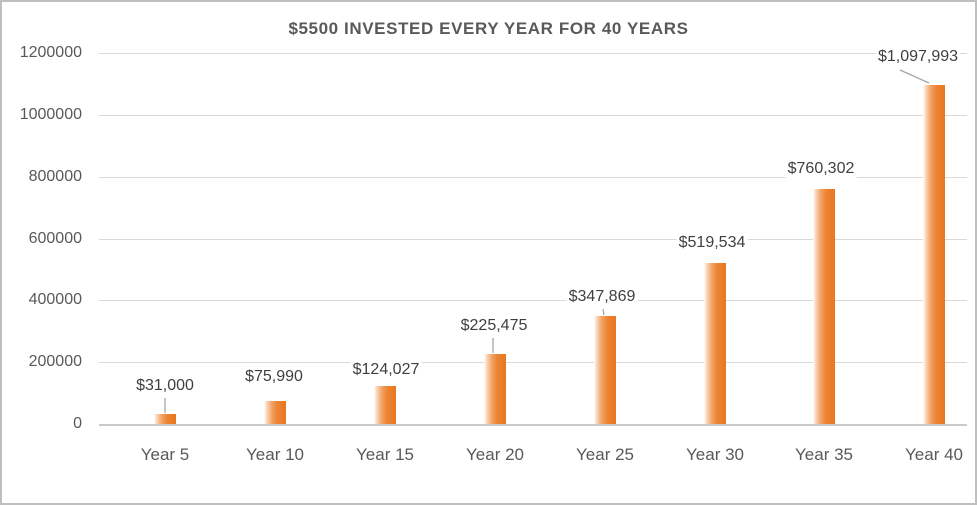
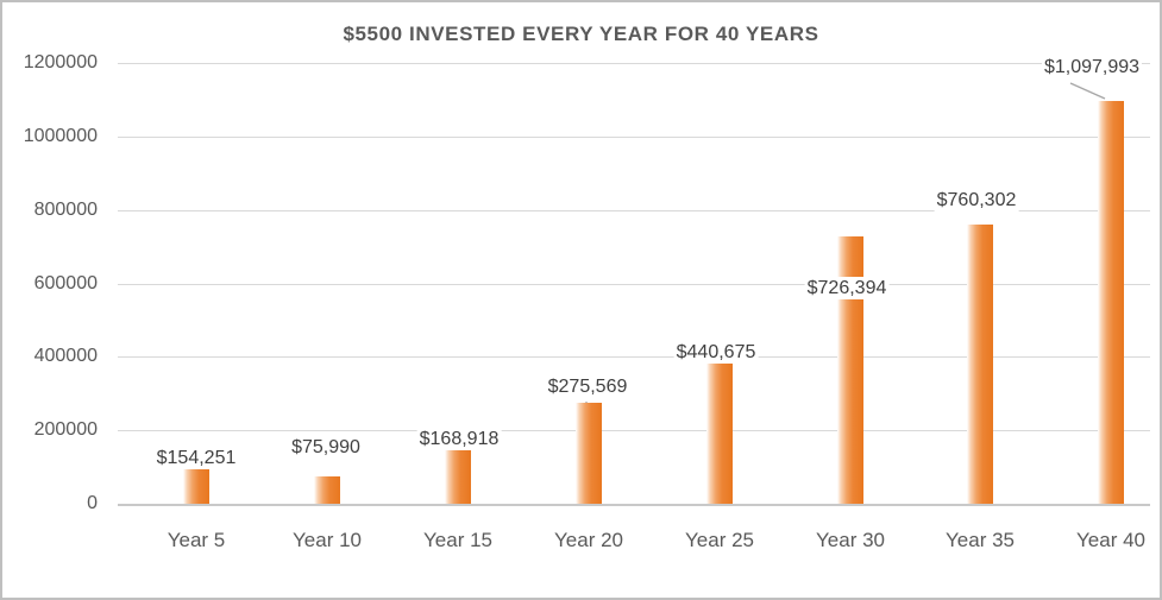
Year 5: $31,000 -> $154,251
Year 15: $124,027 -> $168,918
Year 20: $225,475 -> $275,569
Year 25: $347,869 -> $440,675
Year 30: $519,534 -> $726,394
